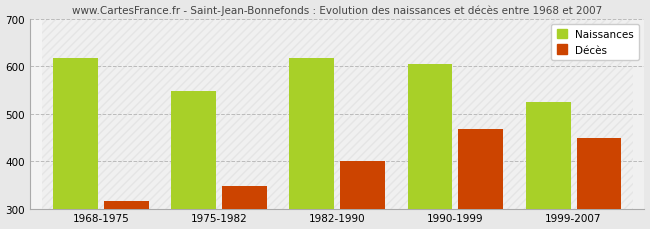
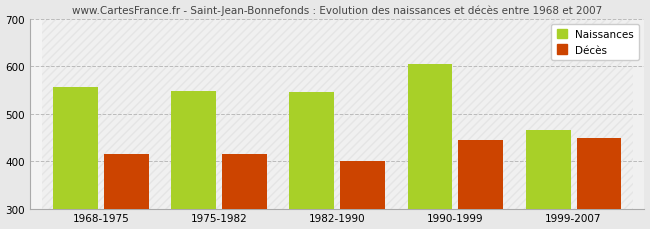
Naissances/1968-1975: 618 -> 555
Décès/1968-1975: 315 -> 415
Décès/1975-1982: 348 -> 415
Naissances/1982-1990: 618 -> 545
Décès/1990-1999: 468 -> 445
Naissances/1999-2007: 525 -> 465
